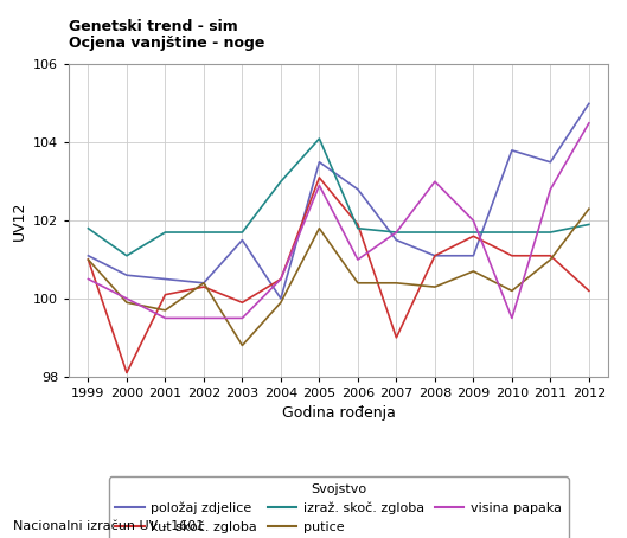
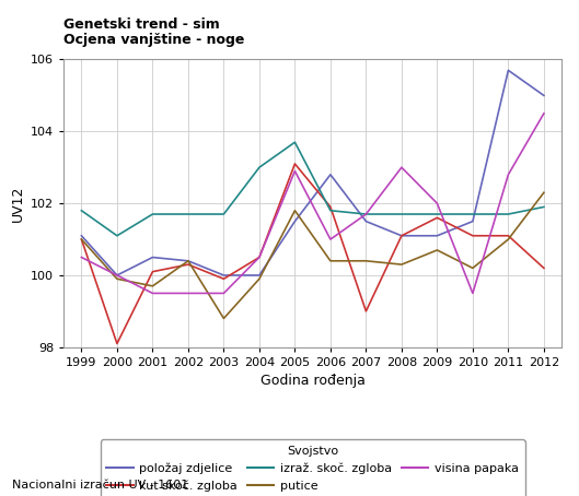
položaj zdjelice/2000: 100.6 -> 100.0
položaj zdjelice/2003: 101.5 -> 100.0
položaj zdjelice/2005: 103.5 -> 101.5
izraž. skoč. zgloba/2005: 104.1 -> 103.7
položaj zdjelice/2010: 103.8 -> 101.5
položaj zdjelice/2011: 103.5 -> 105.7
